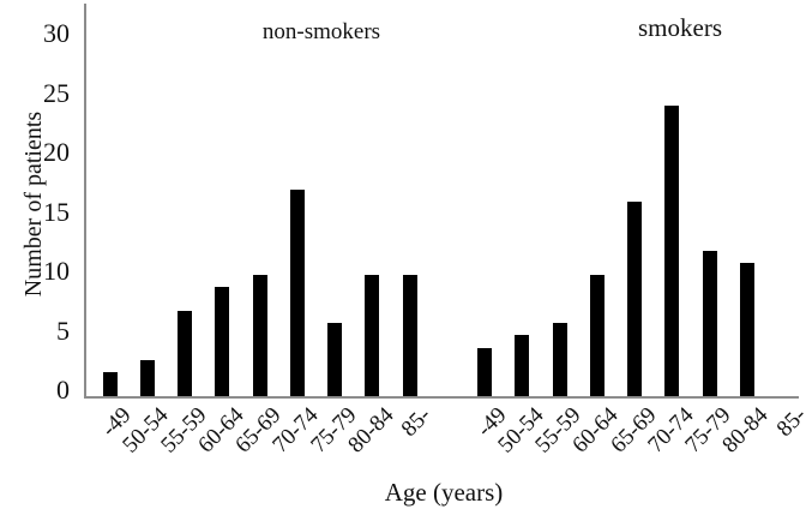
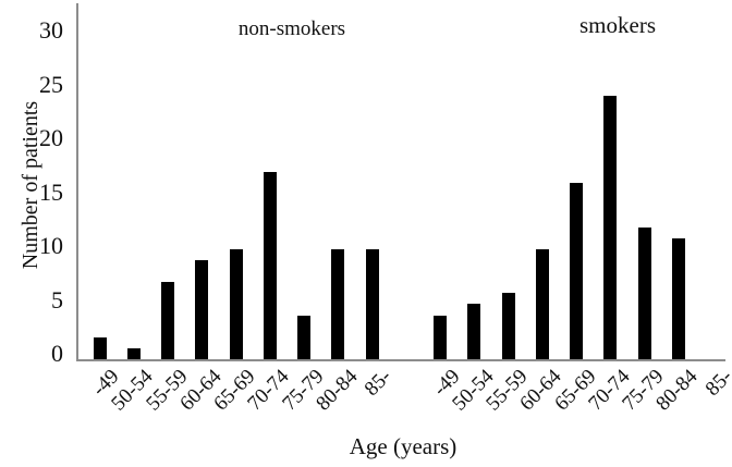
non-smokers/50-54: 3 -> 1
non-smokers/75-79: 6 -> 4
